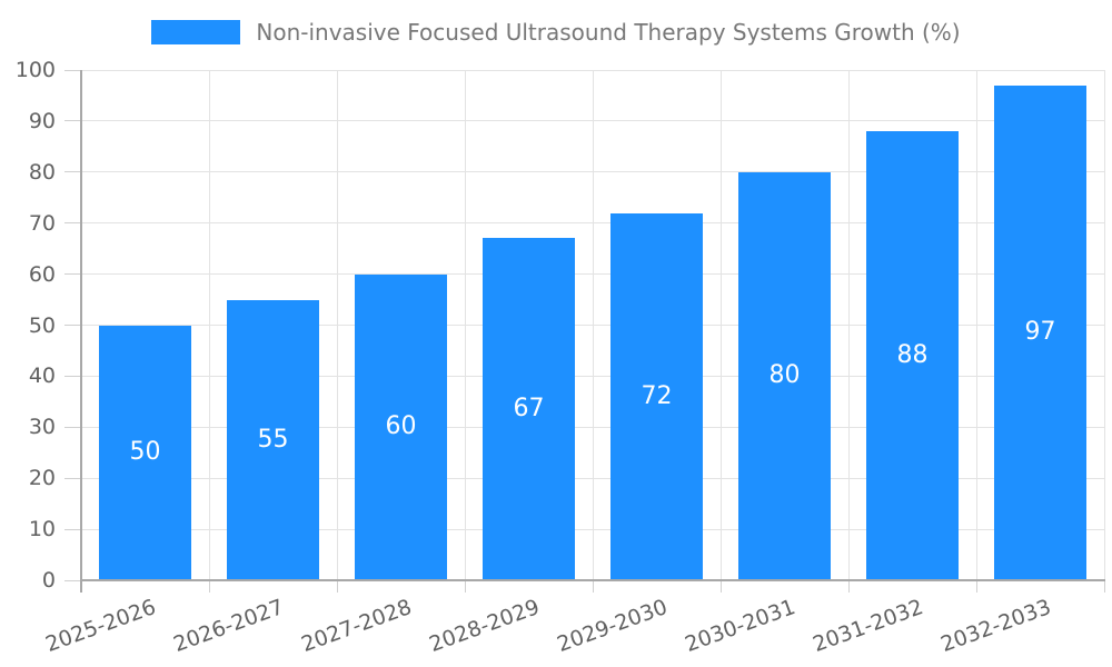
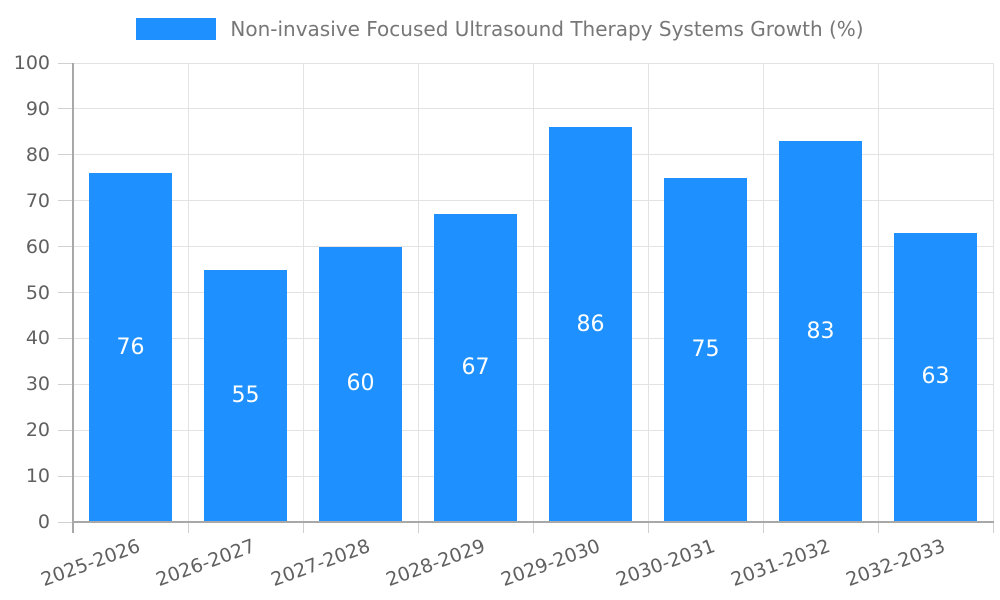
2025-2026: 50 -> 76
2029-2030: 72 -> 86
2030-2031: 80 -> 75
2031-2032: 88 -> 83
2032-2033: 97 -> 63
